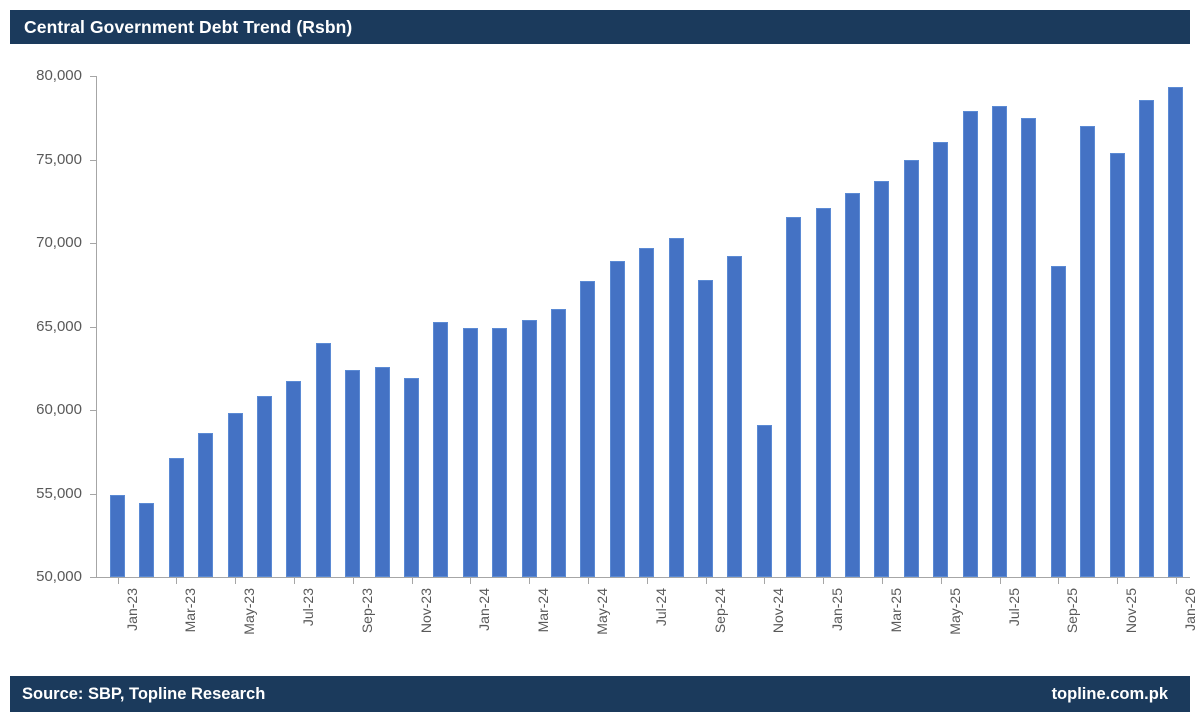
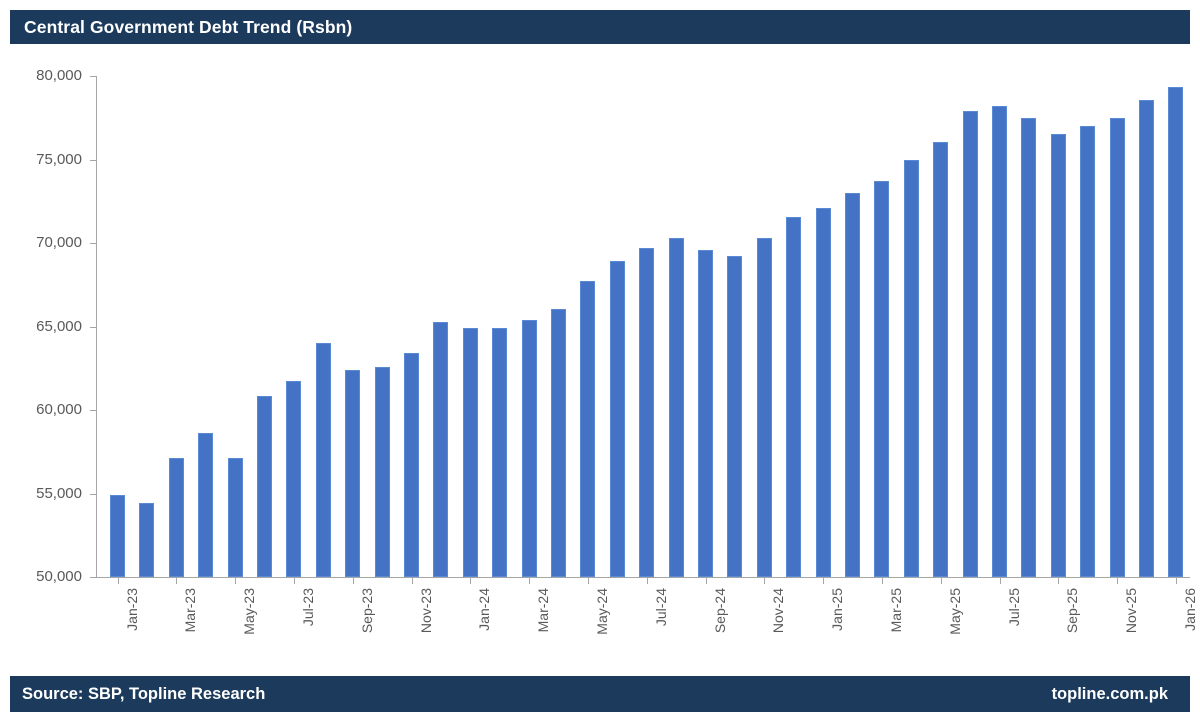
May-23: 59800 -> 57200
Nov-23: 61900 -> 63400
Sep-24: 67800 -> 69600
Nov-24: 59100 -> 70300
Sep-25: 68600 -> 76500
Nov-25: 75400 -> 77500
